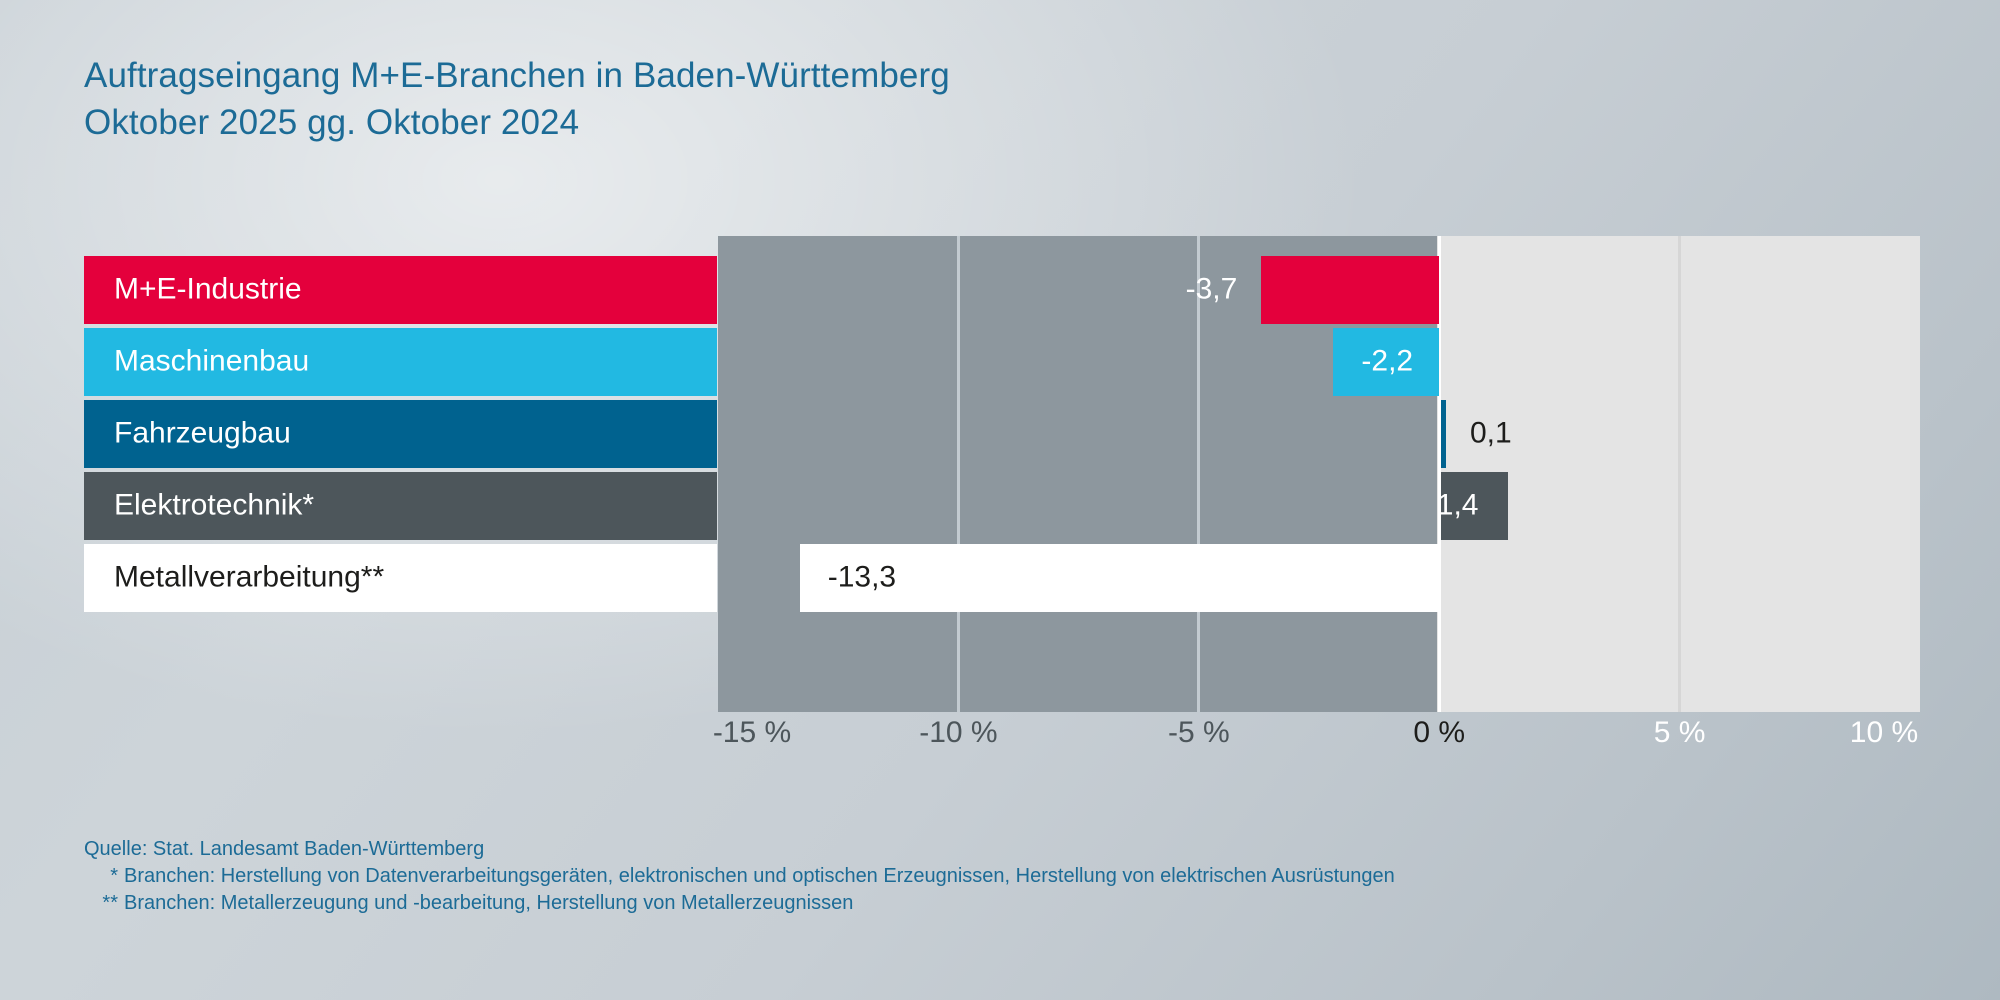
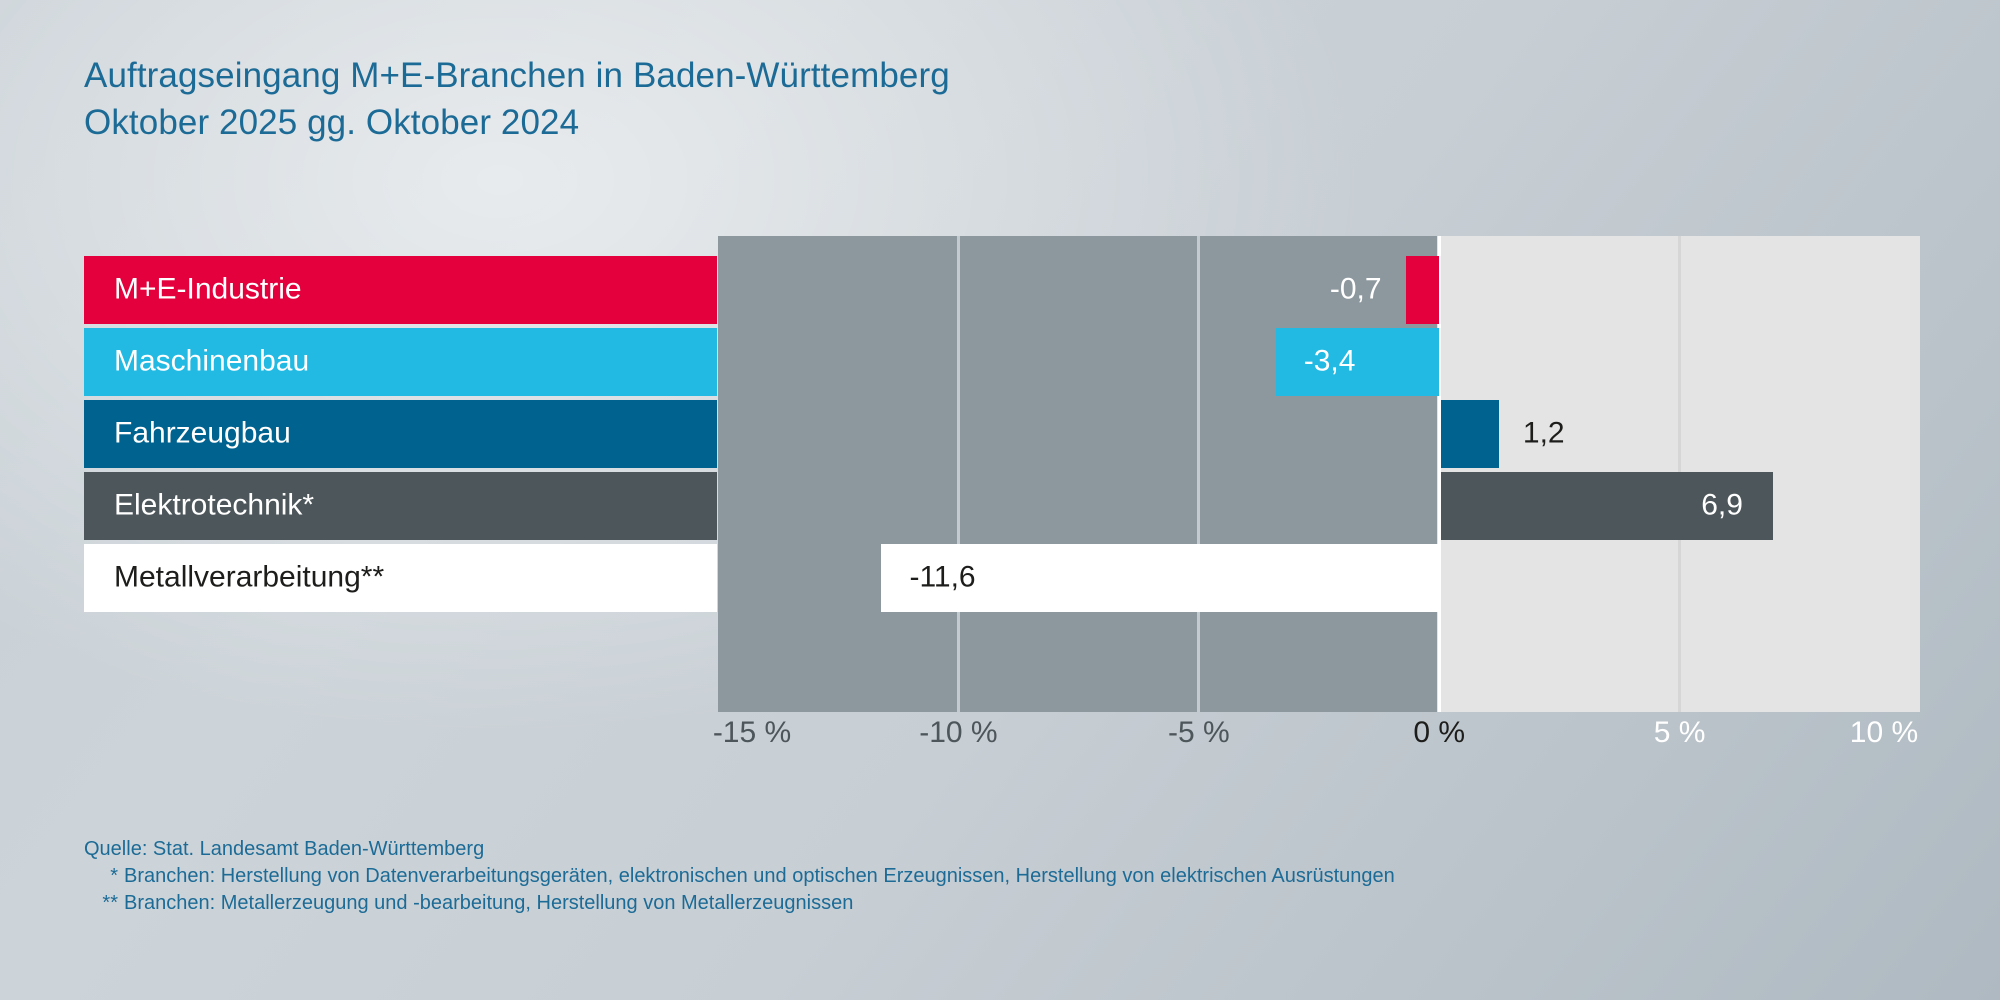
M+E-Industrie: -3,7 -> -0,7
Maschinenbau: -2,2 -> -3,4
Fahrzeugbau: 0,1 -> 1,2
Elektrotechnik*: 1,4 -> 6,9
Metallverarbeitung**: -13,3 -> -11,6
